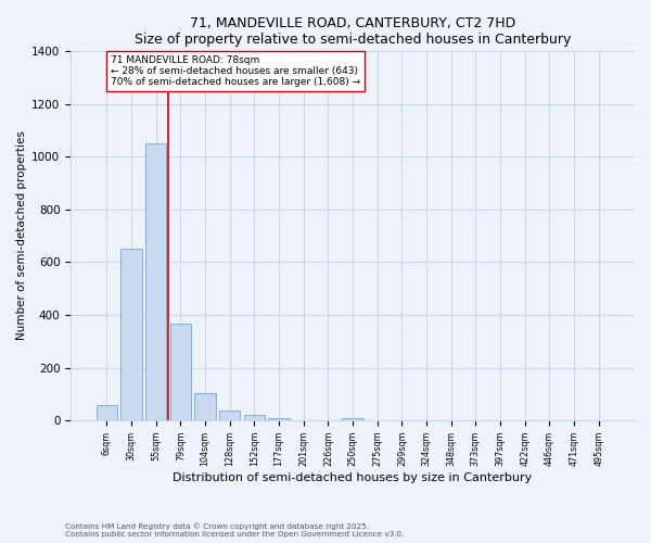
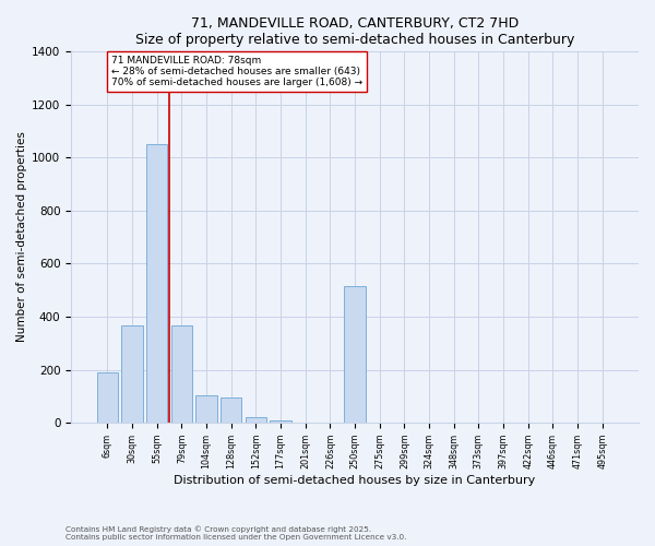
6sqm: 60 -> 190
30sqm: 650 -> 365
128sqm: 38 -> 95
250sqm: 10 -> 515
